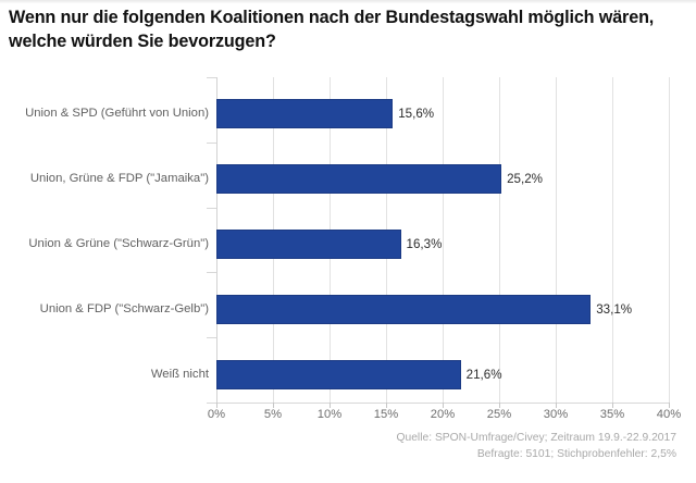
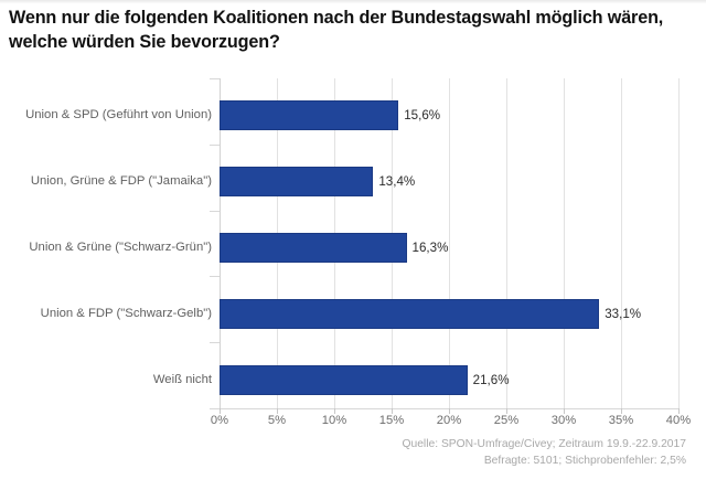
Union, Grüne & FDP ("Jamaika"): 25,2% -> 13,4%
